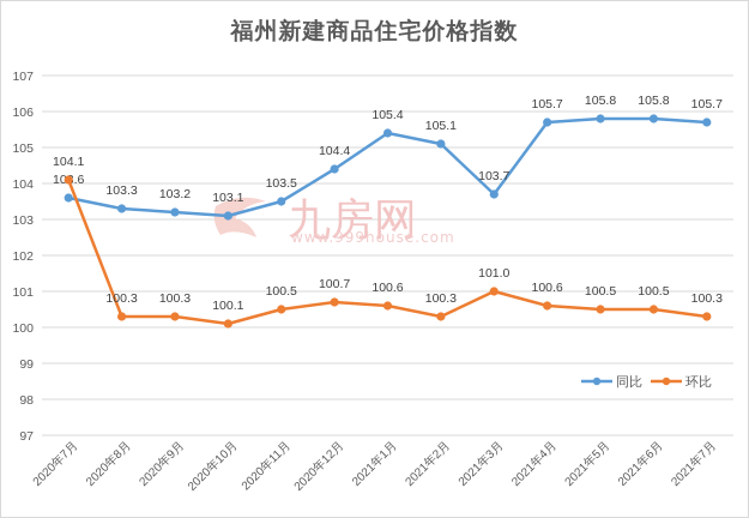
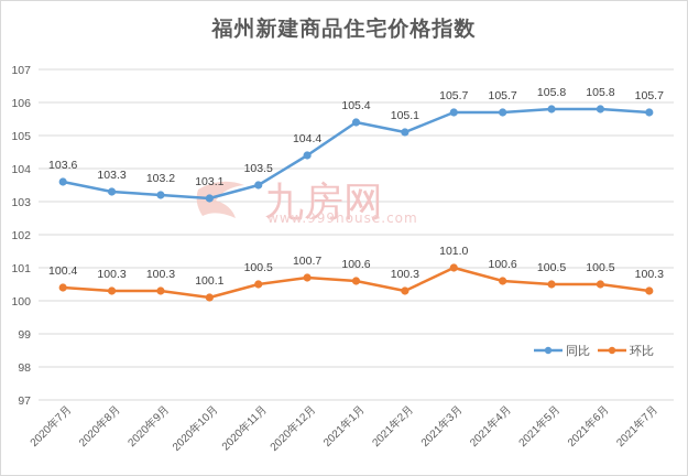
环比/2020年7月: 104.1 -> 100.4
同比/2021年3月: 103.7 -> 105.7
